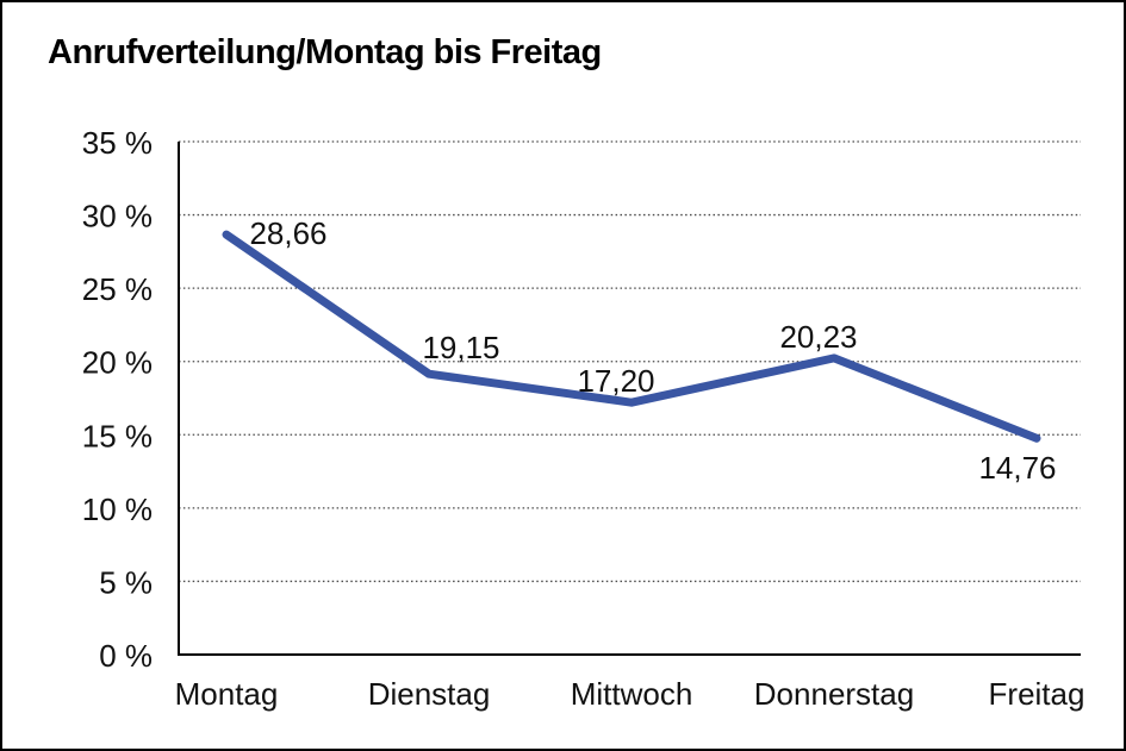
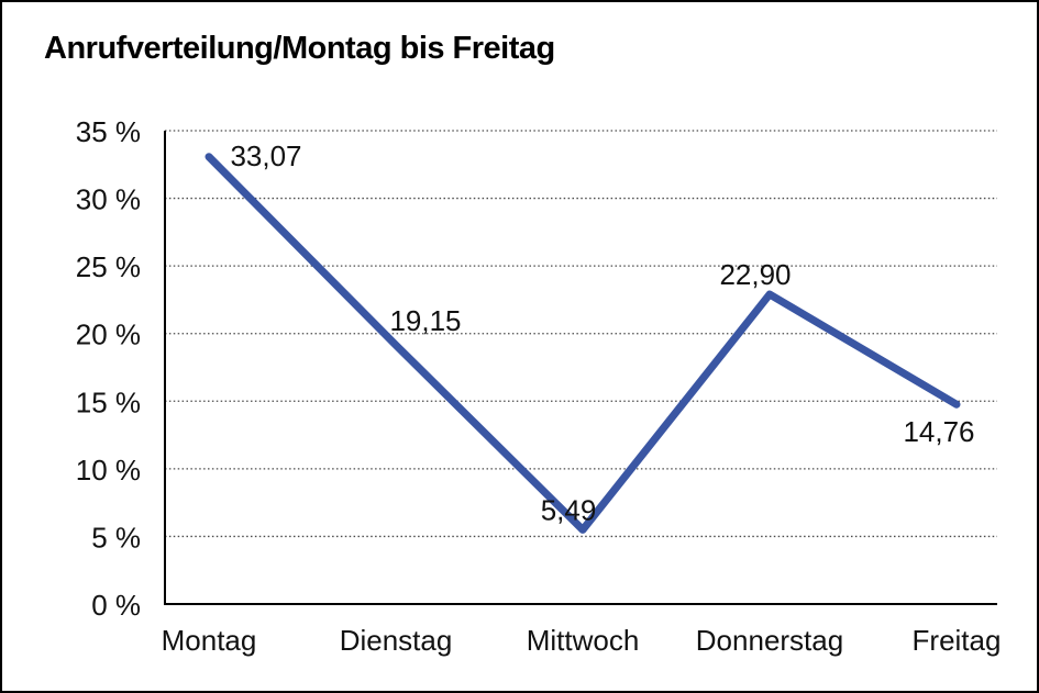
Montag: 28,66 -> 33,07
Mittwoch: 17,20 -> 5,49
Donnerstag: 20,23 -> 22,90
